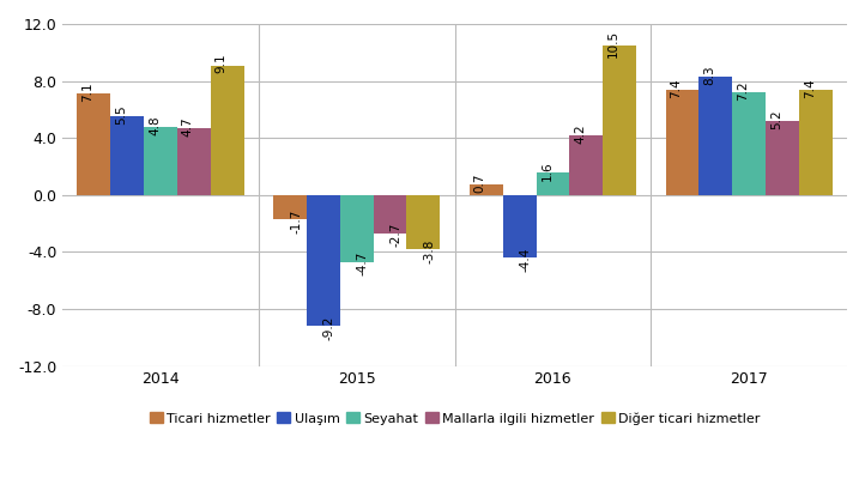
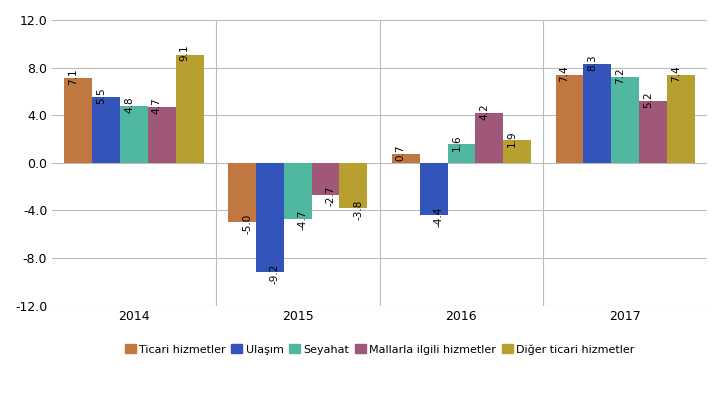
Ticari hizmetler/2015: -1.7 -> -5.0
Diğer ticari hizmetler/2016: 10.5 -> 1.9
